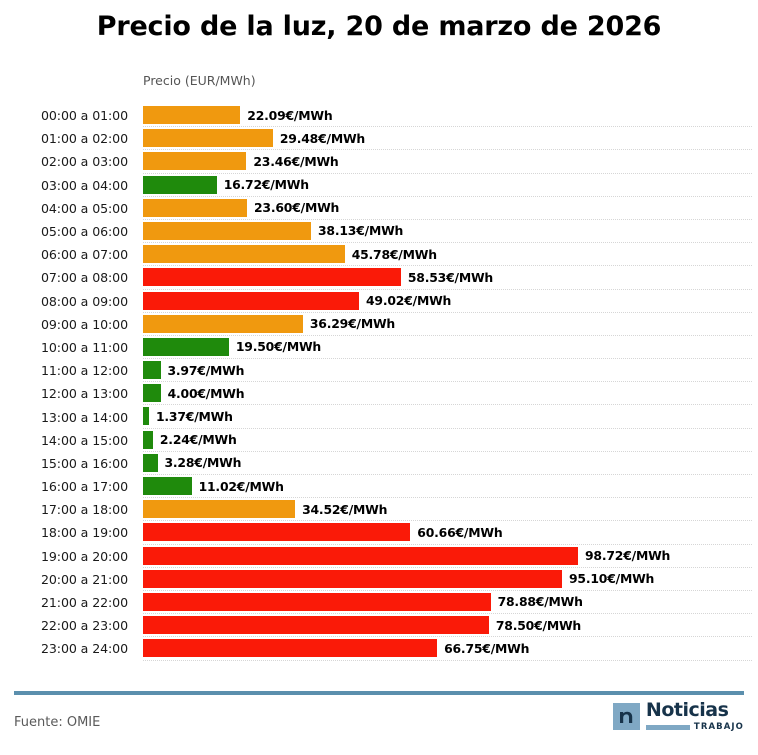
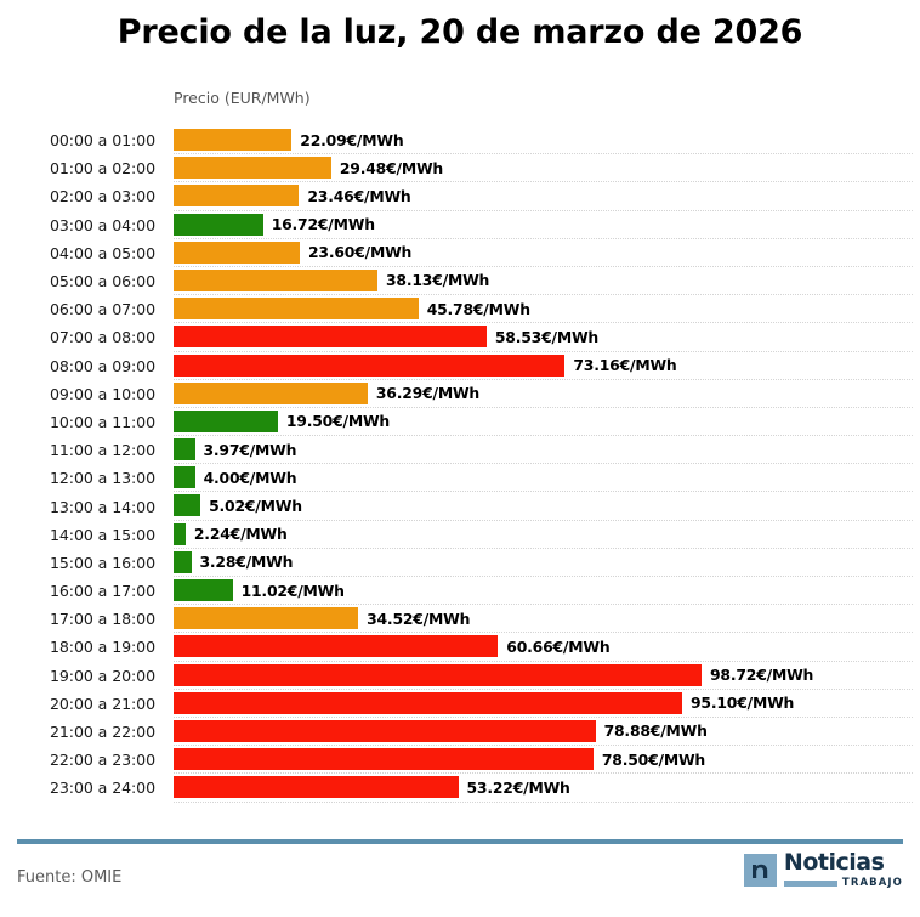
08:00 a 09:00: 49.02 -> 73.16
13:00 a 14:00: 1.37 -> 5.02
23:00 a 24:00: 66.75 -> 53.22
